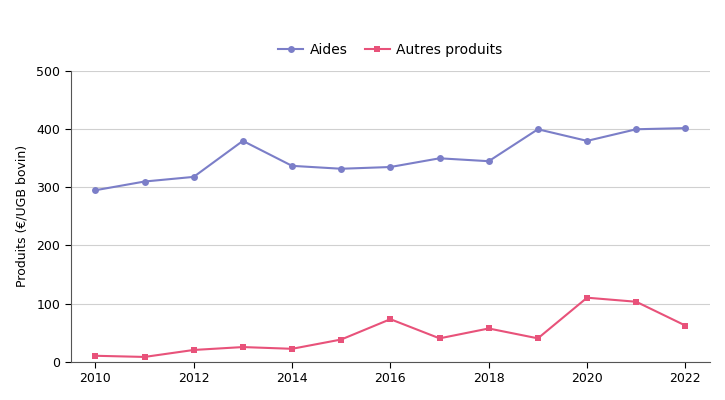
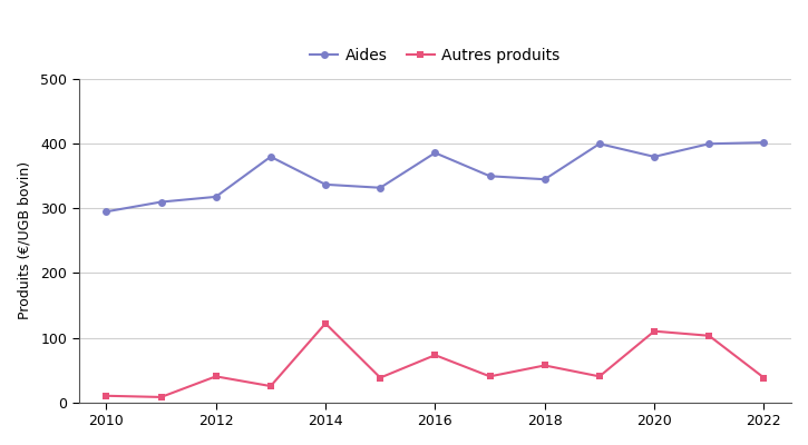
Autres produits/2012: 20 -> 40
Autres produits/2014: 22 -> 122
Aides/2016: 335 -> 386
Autres produits/2022: 62 -> 38
